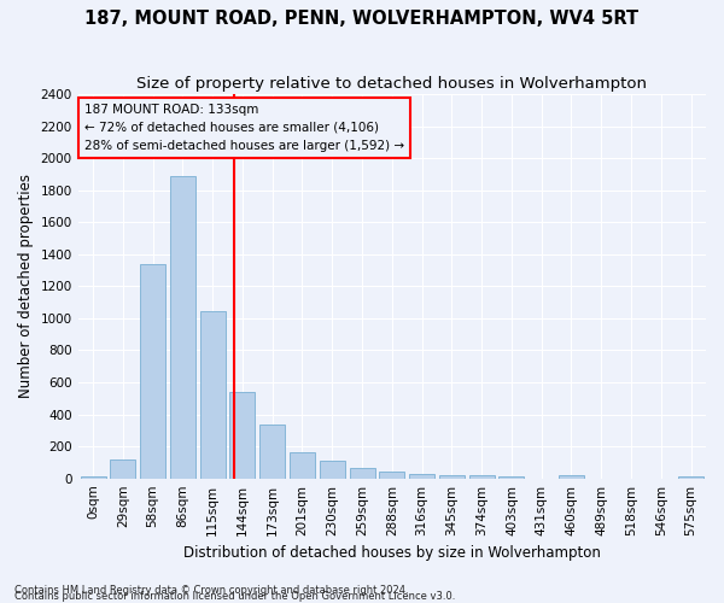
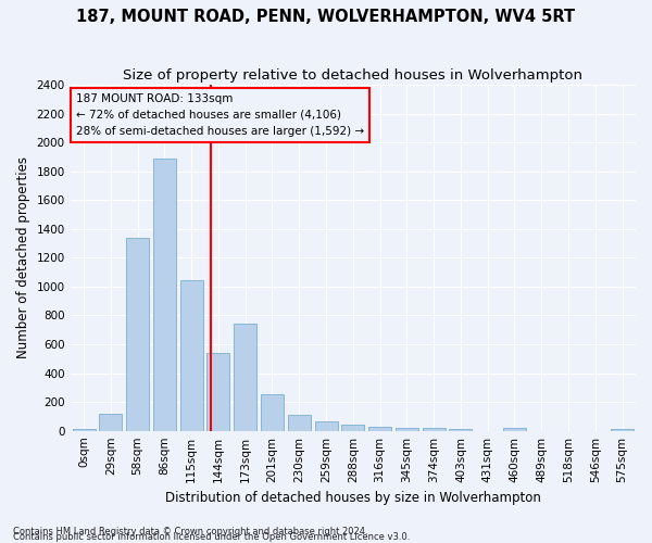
173sqm: 340 -> 740
201sqm: 160 -> 250
